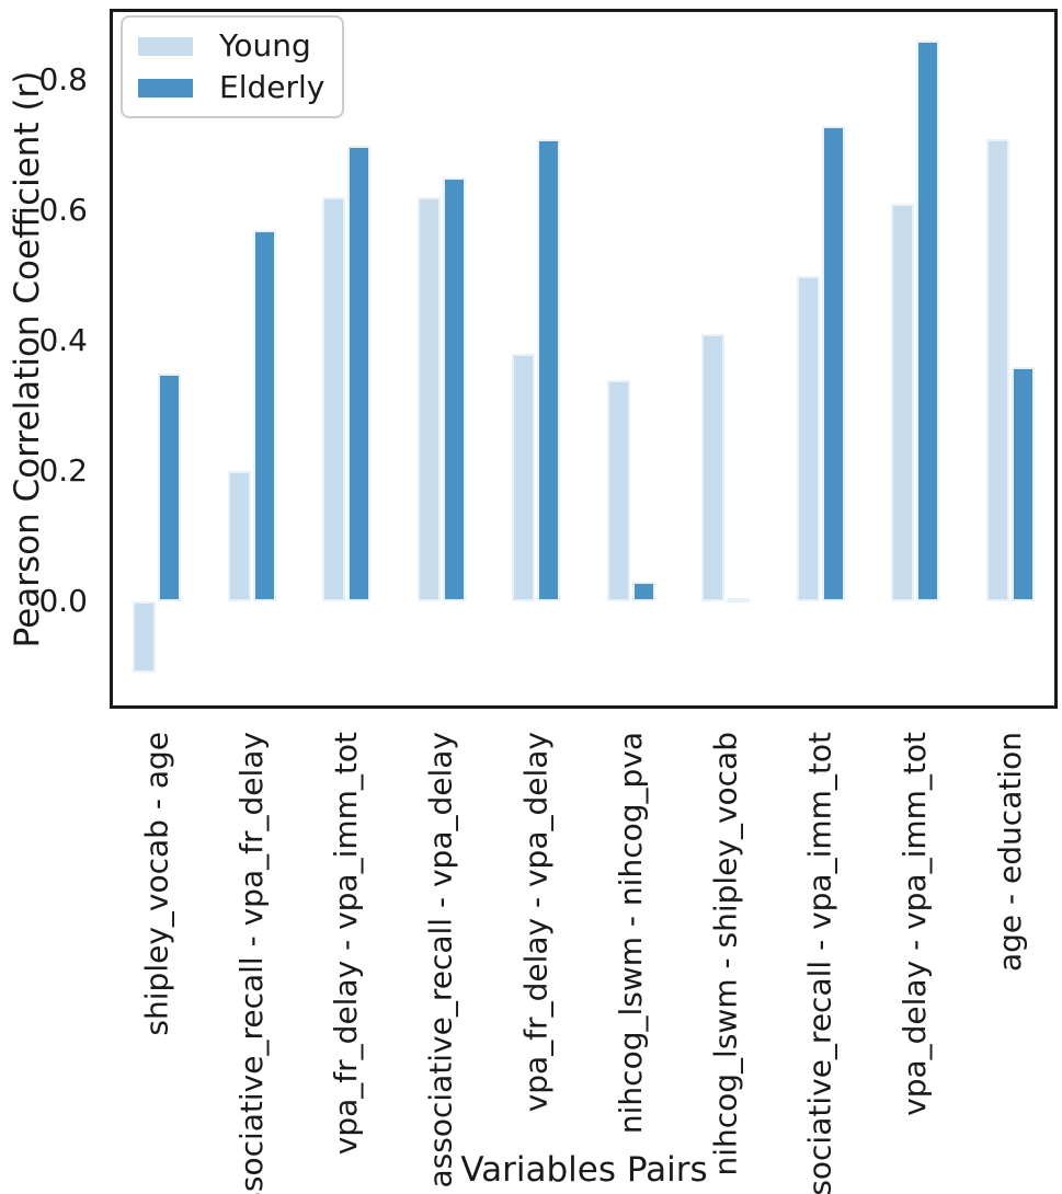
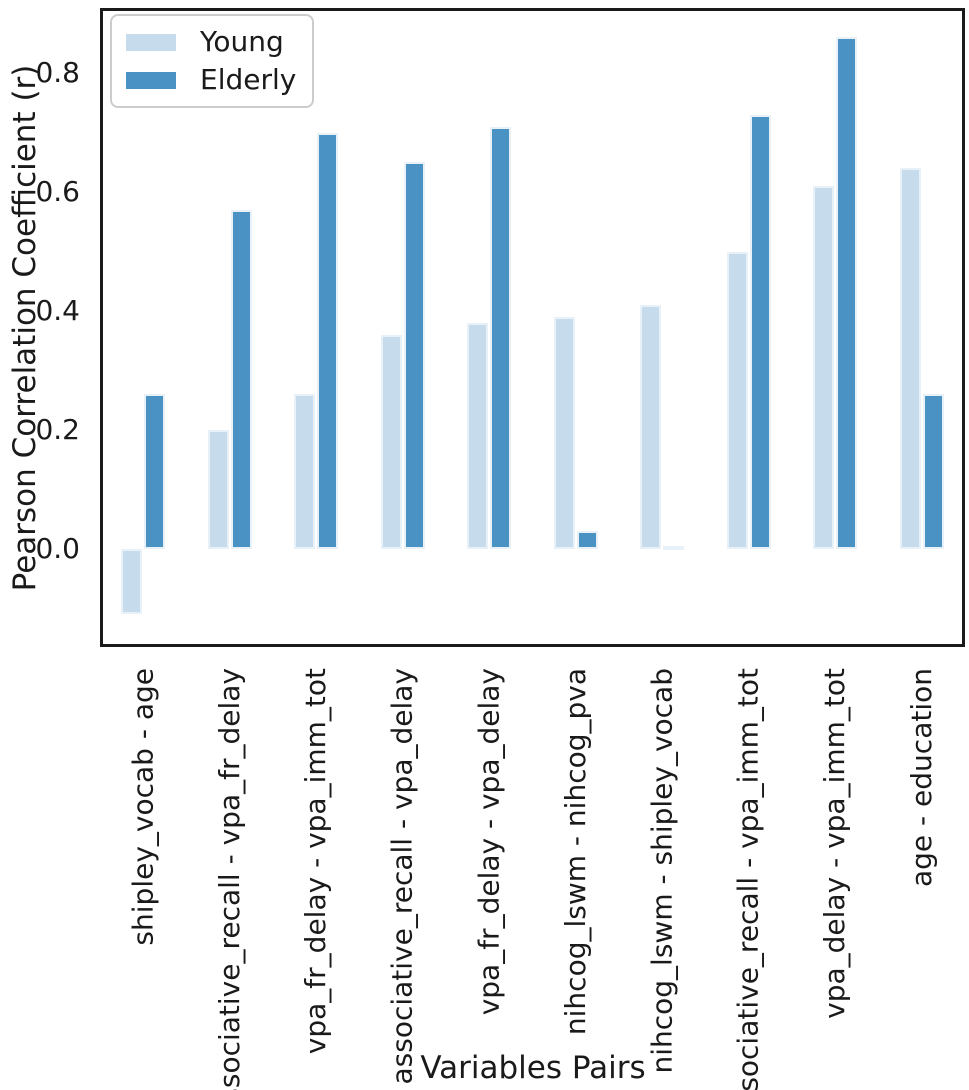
Elderly/shipley_vocab - age: 0.35 -> 0.26
Young/vpa_fr_delay - vpa_imm_tot: 0.62 -> 0.26
Young/associative_recall - vpa_delay: 0.62 -> 0.36
Young/nihcog_lswm - nihcog_pva: 0.34 -> 0.39
Young/age - education: 0.71 -> 0.64
Elderly/age - education: 0.36 -> 0.26
